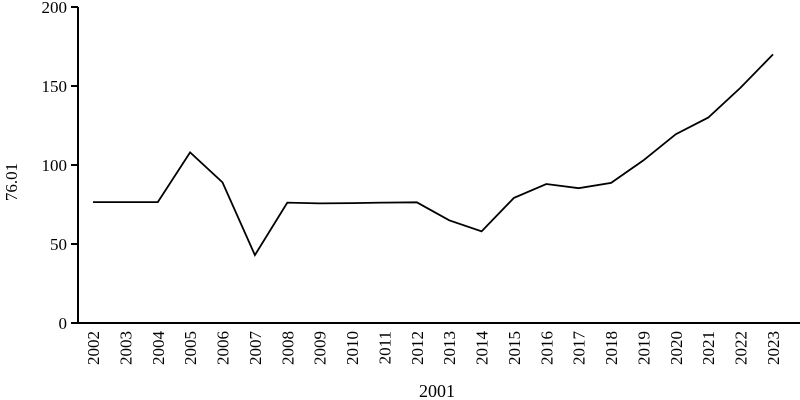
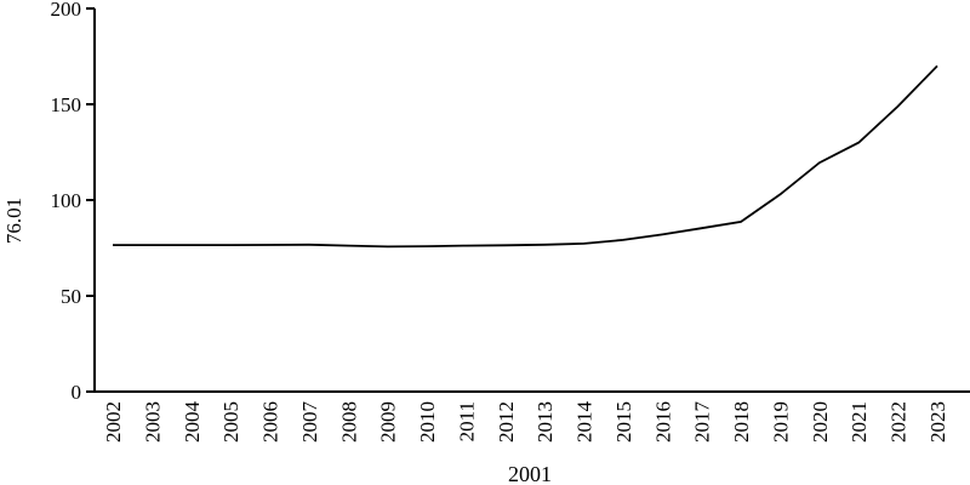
2005: 108 -> 76
2006: 89 -> 77
2007: 43 -> 77
2013: 65 -> 77
2014: 58 -> 77
2016: 88 -> 82
